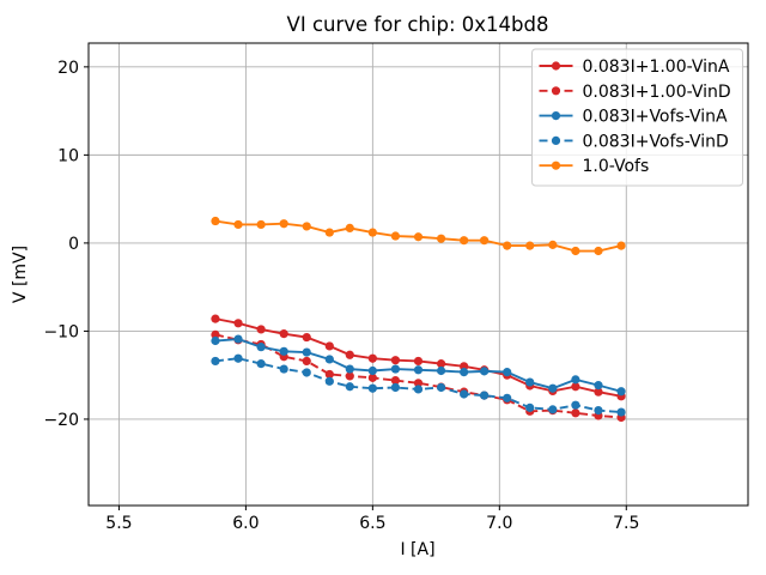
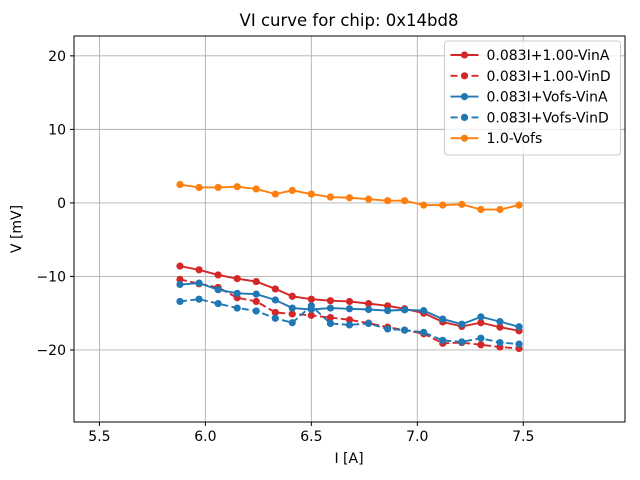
0.083I+Vofs-VinD/6.5: -16 -> -14
